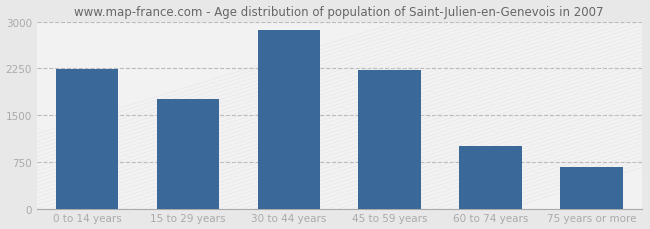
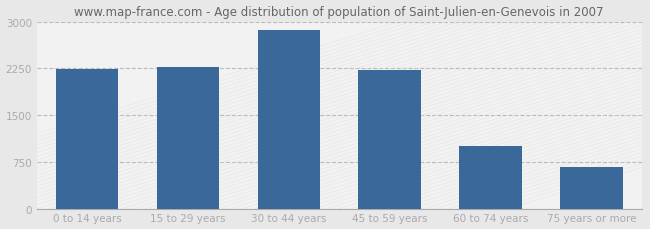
15 to 29 years: 1760 -> 2260
